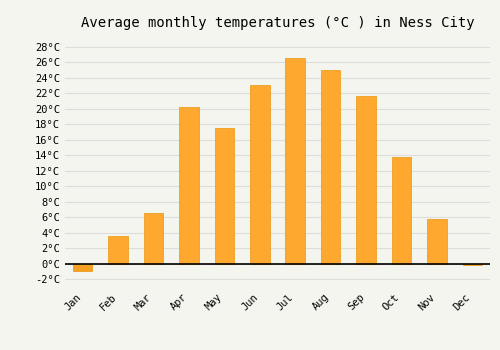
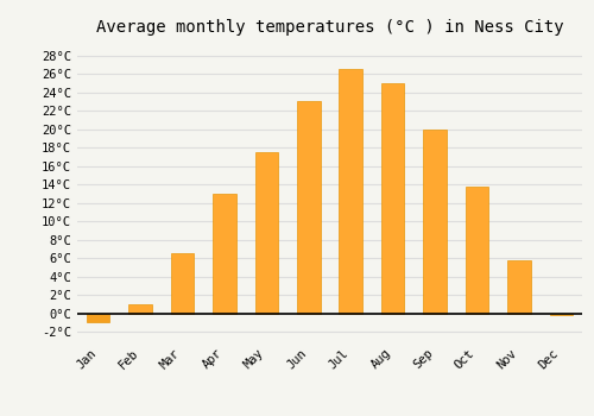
Feb: 3.6°C -> 1.0°C
Apr: 20.2°C -> 13.0°C
Sep: 21.6°C -> 20.0°C
